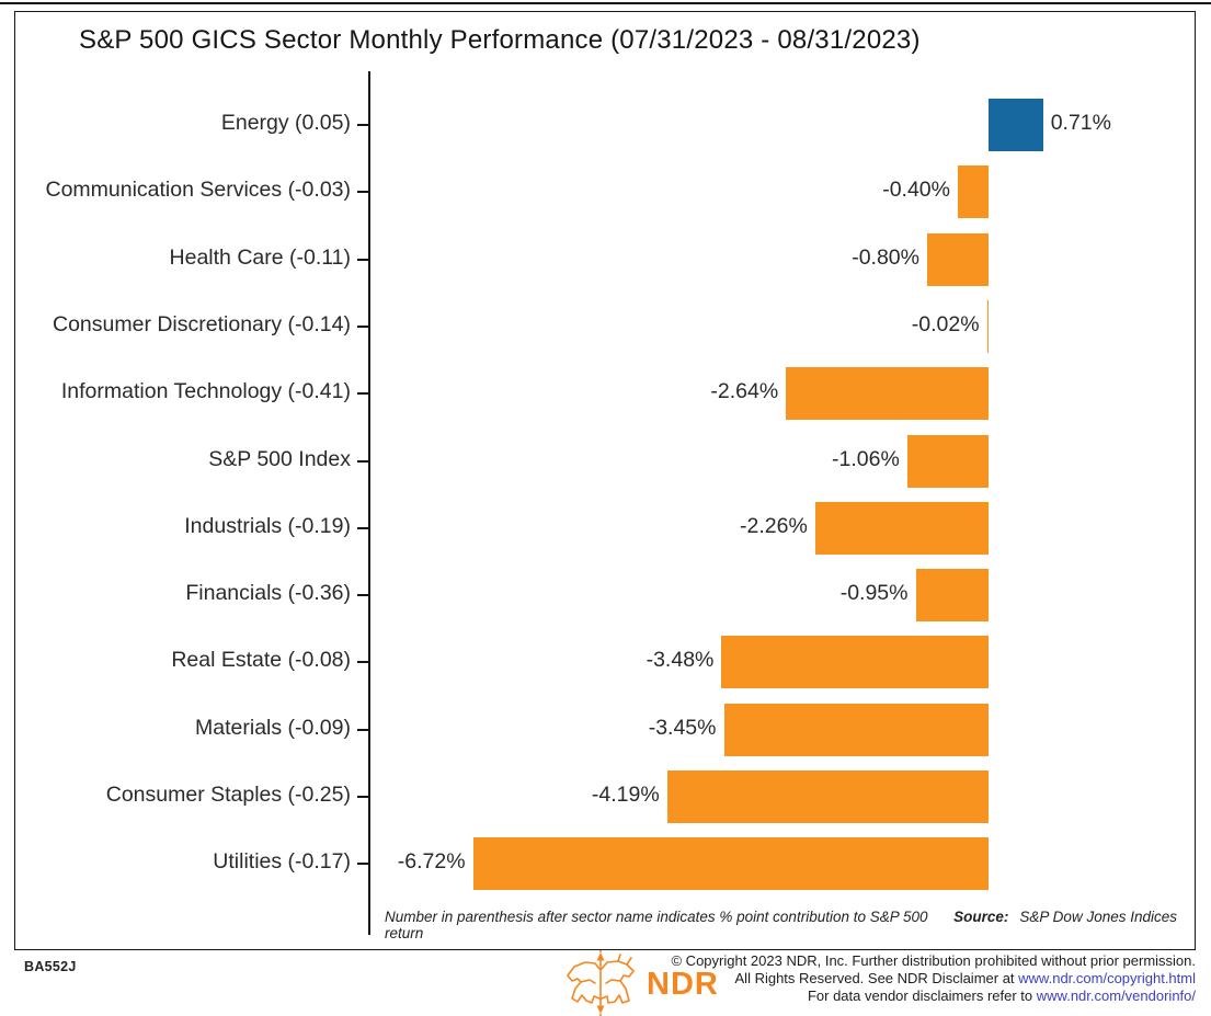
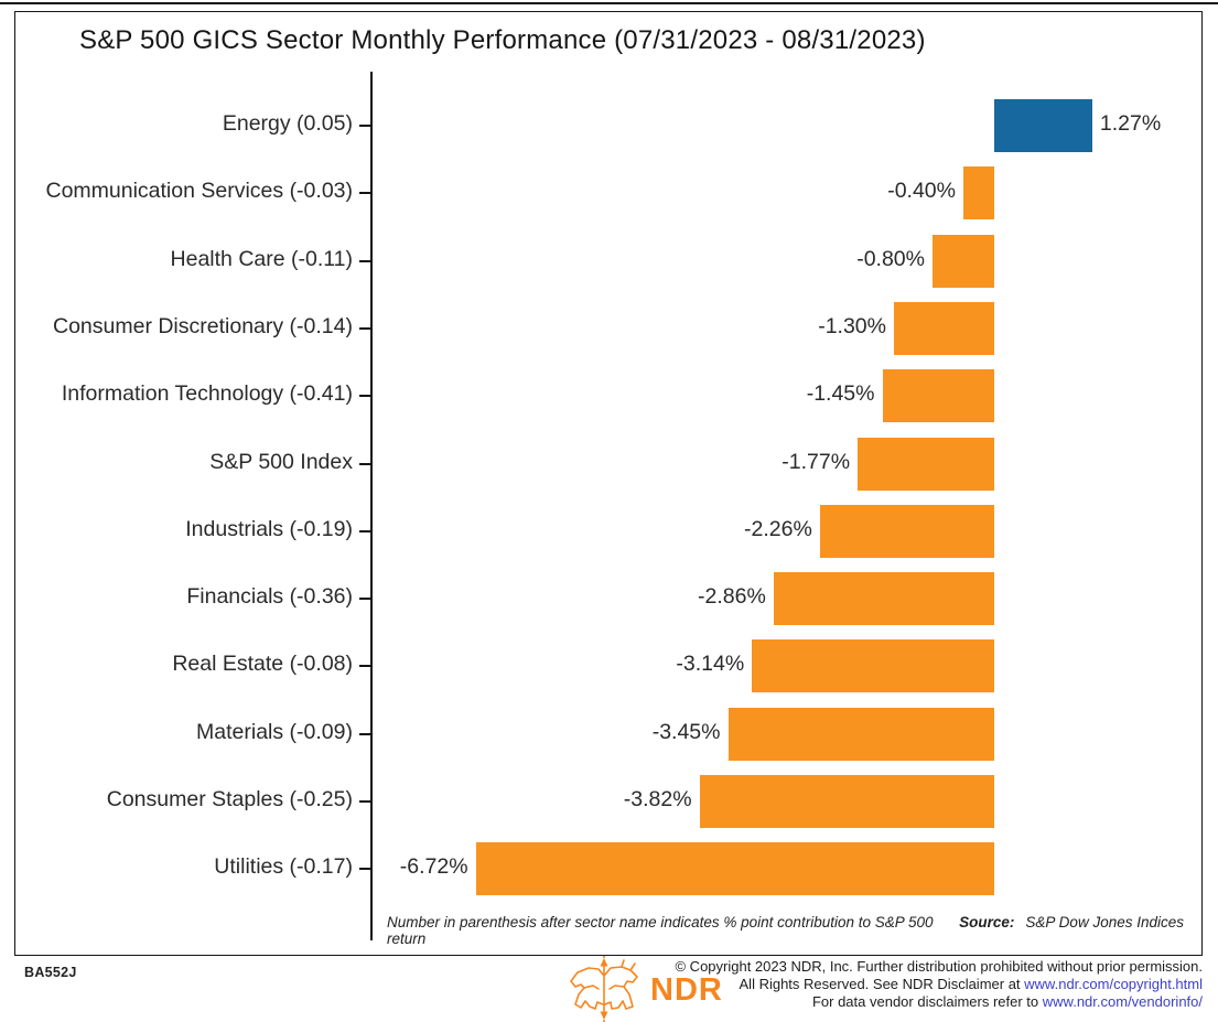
Energy (0.05): 0.71% -> 1.27%
Consumer Discretionary (-0.14): -0.02% -> -1.30%
Information Technology (-0.41): -2.64% -> -1.45%
S&P 500 Index: -1.06% -> -1.77%
Financials (-0.36): -0.95% -> -2.86%
Real Estate (-0.08): -3.48% -> -3.14%
Consumer Staples (-0.25): -4.19% -> -3.82%
